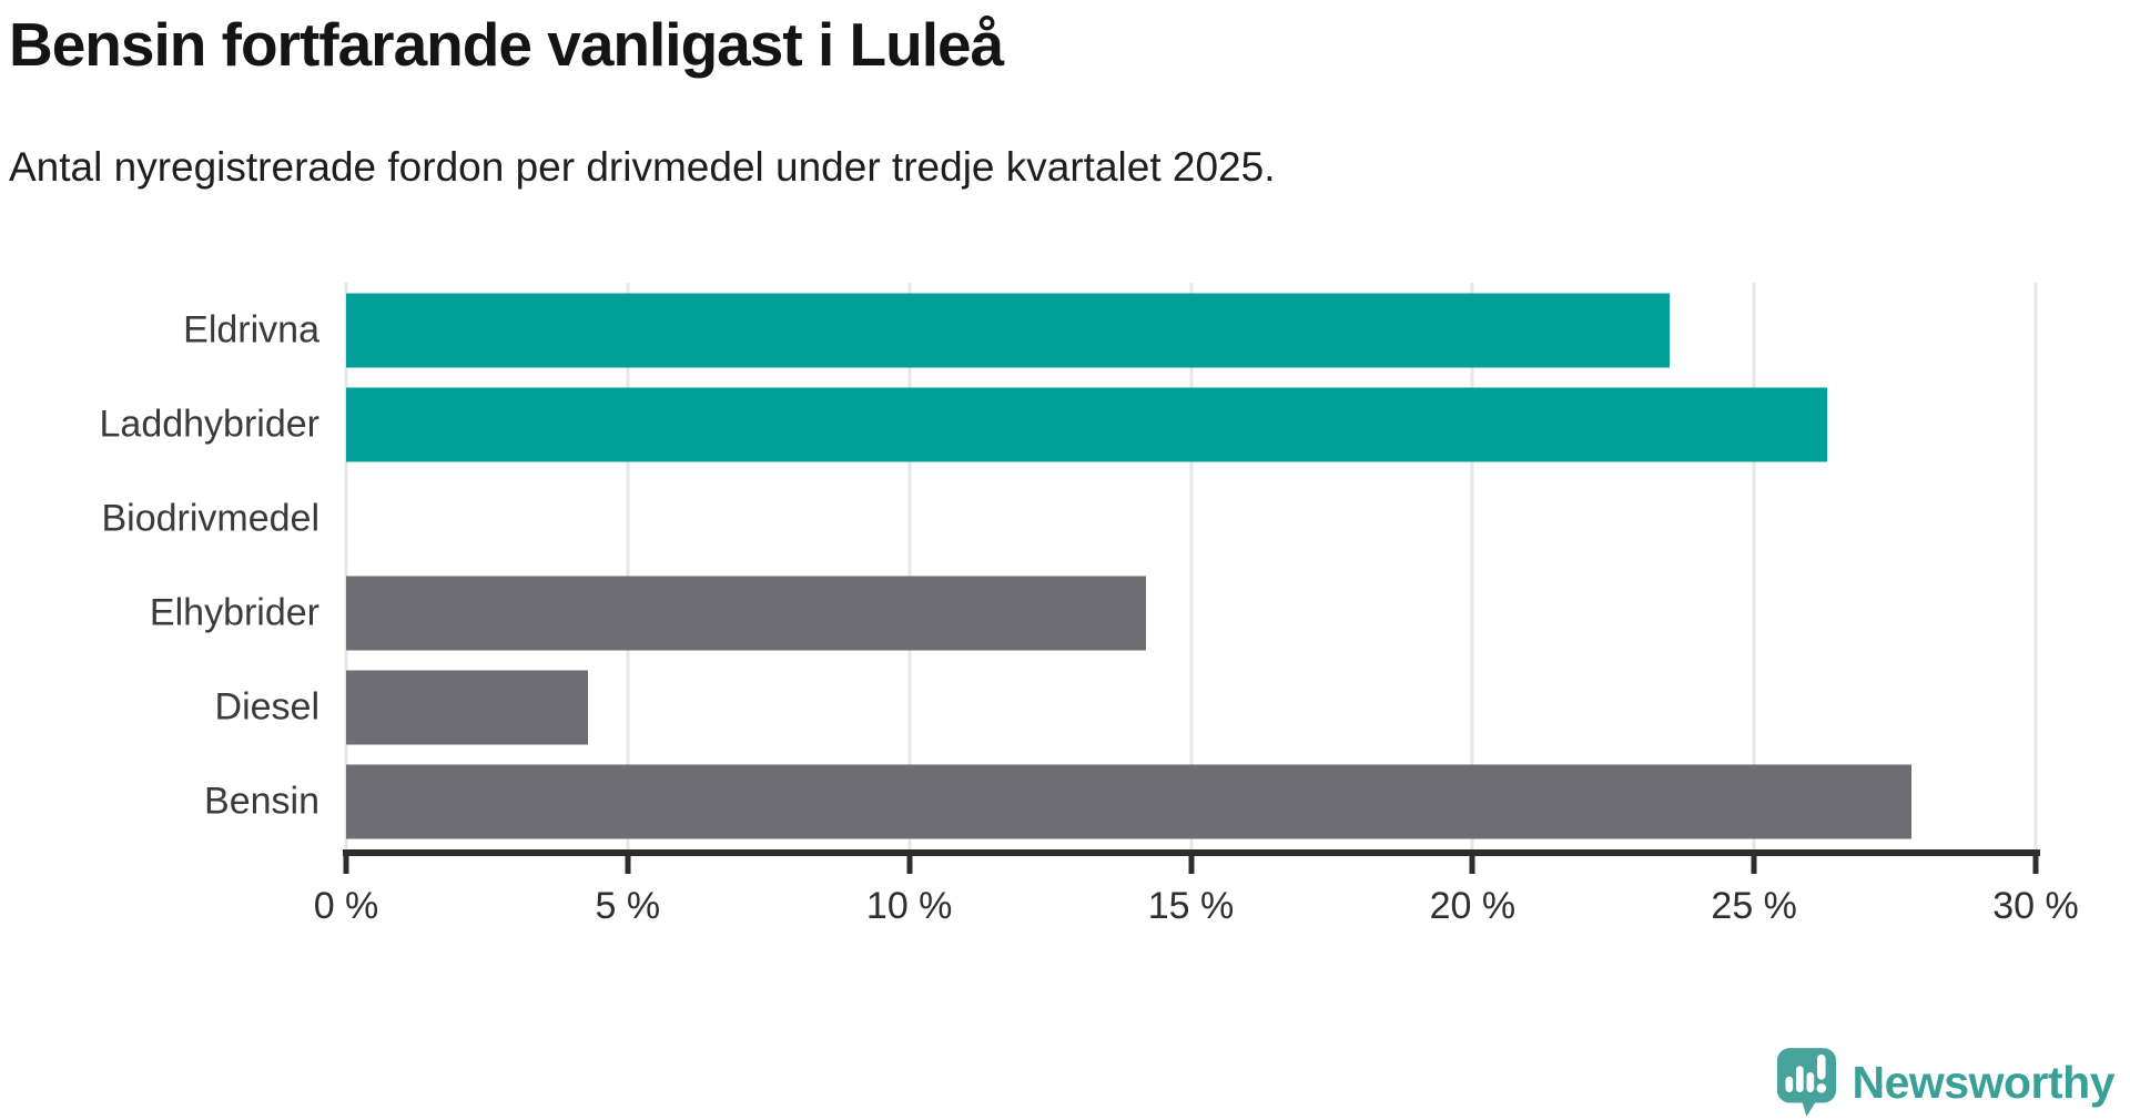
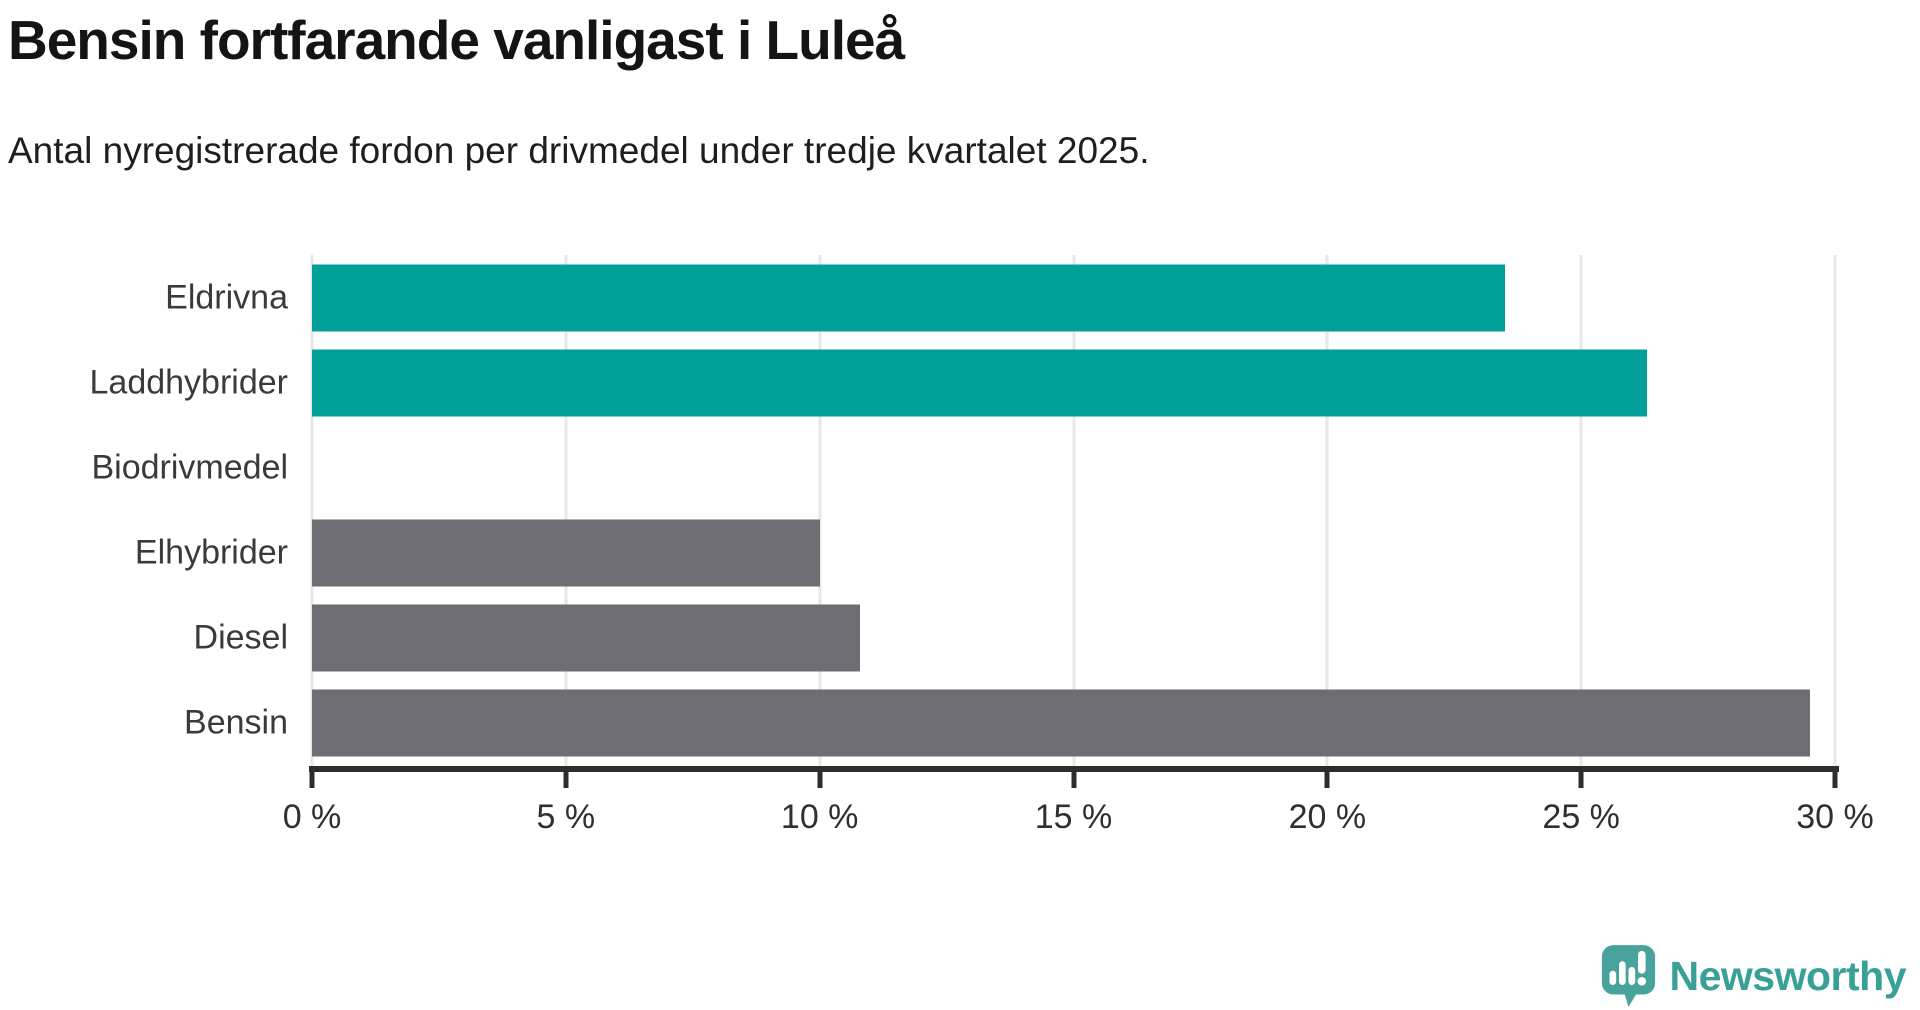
Elhybrider: 14.2% -> 10.0%
Diesel: 4.3% -> 10.8%
Bensin: 27.8% -> 29.5%
